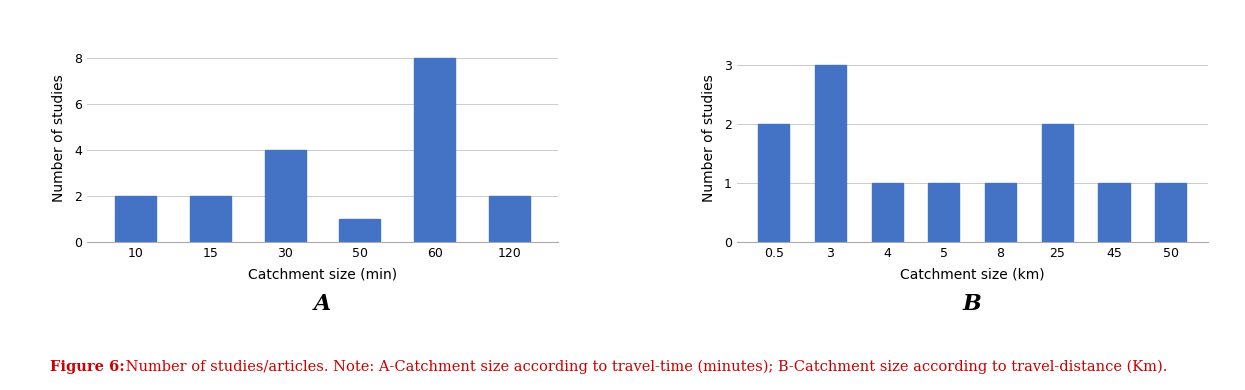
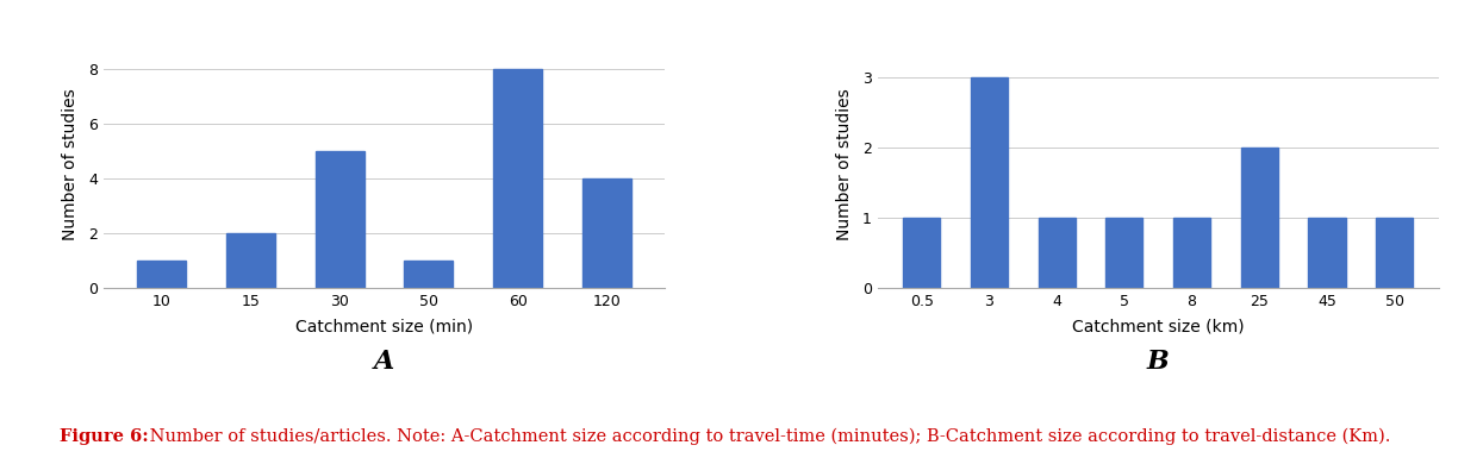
10: 2 -> 1
30: 4 -> 5
120: 2 -> 4
0.5: 2 -> 1
